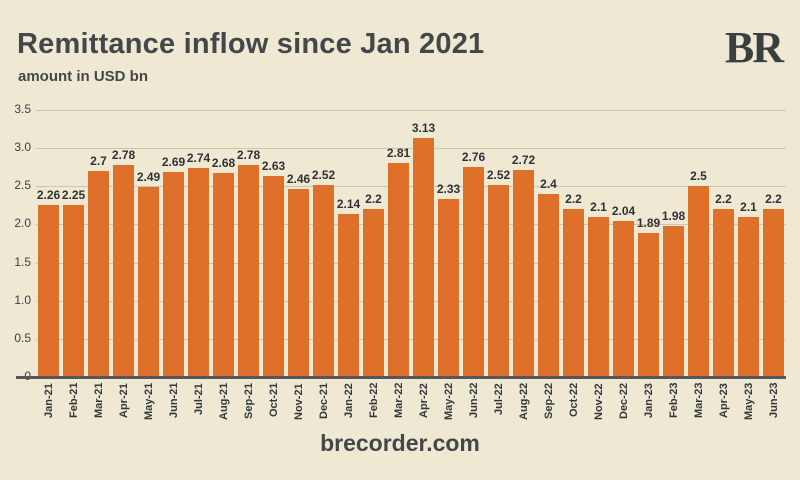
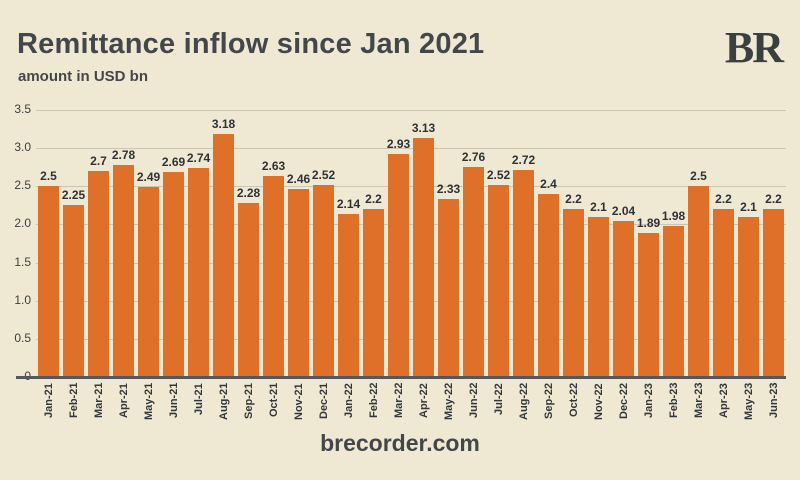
Jan-21: 2.26 -> 2.5
Aug-21: 2.68 -> 3.18
Sep-21: 2.78 -> 2.28
Mar-22: 2.81 -> 2.93
